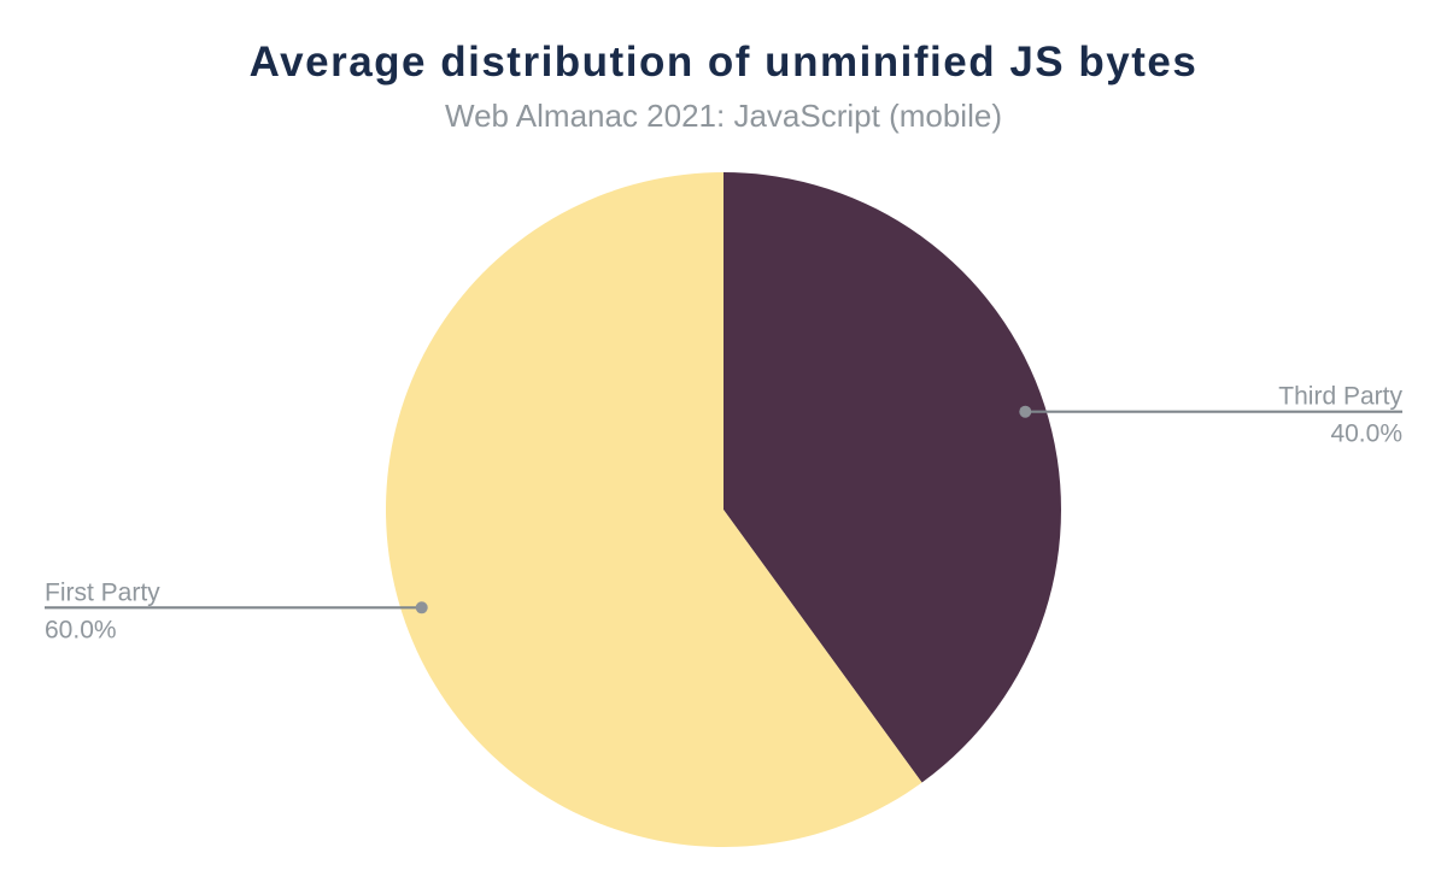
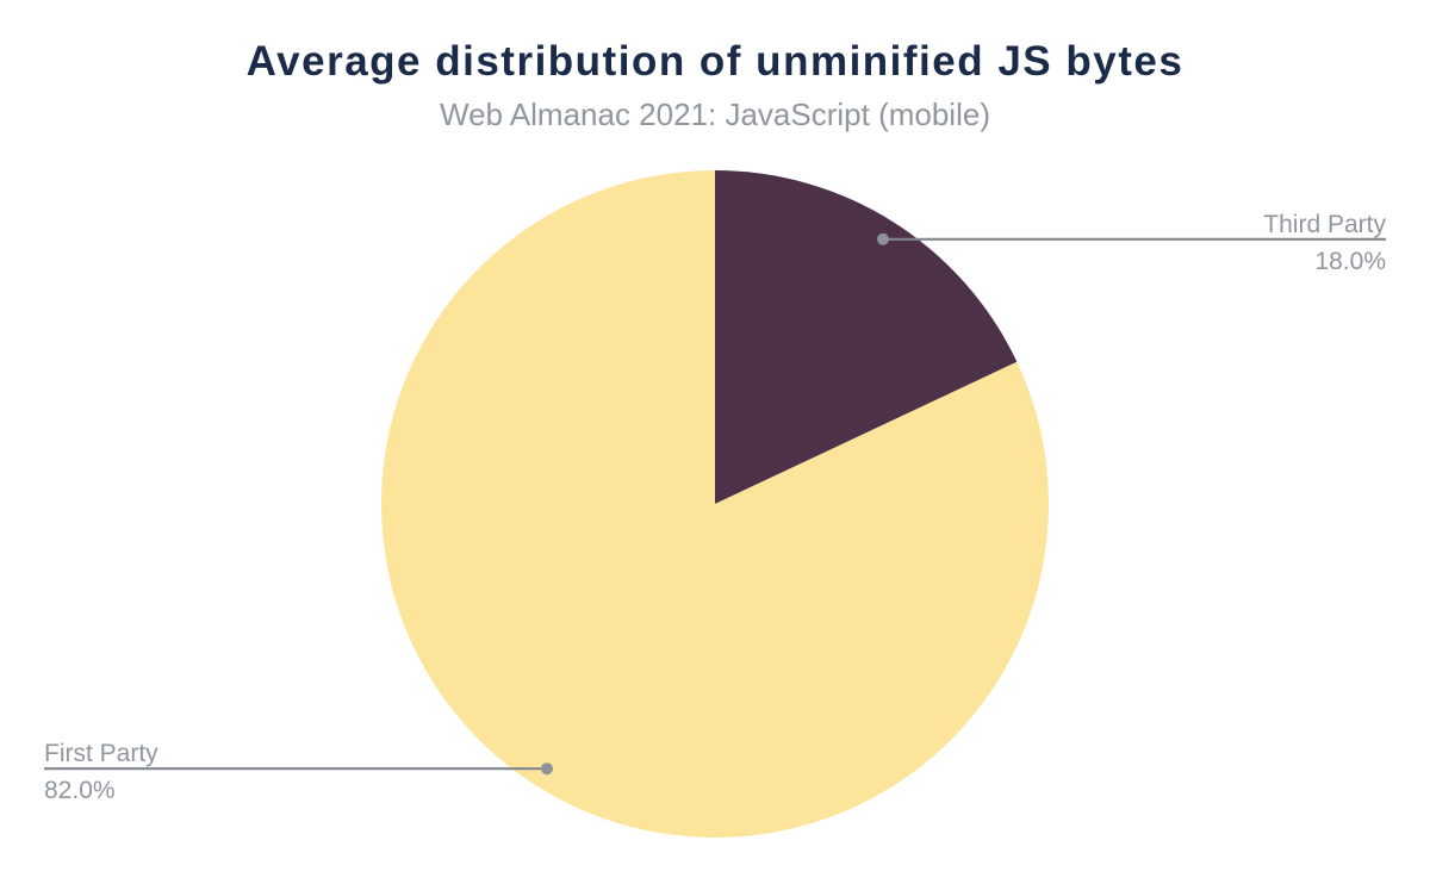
Third Party: 40.0% -> 18.0%
First Party: 60.0% -> 82.0%
